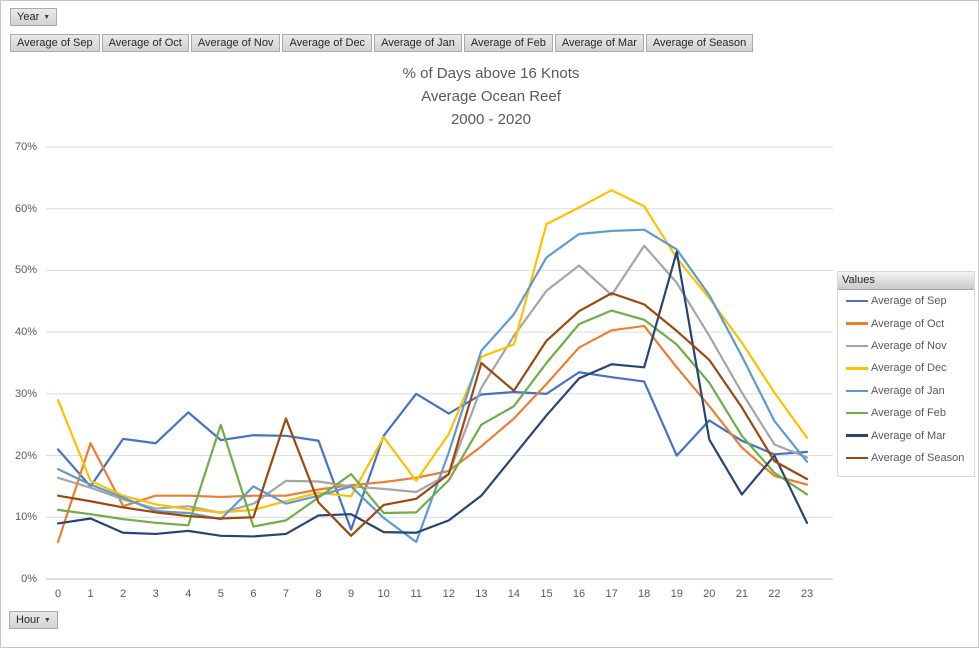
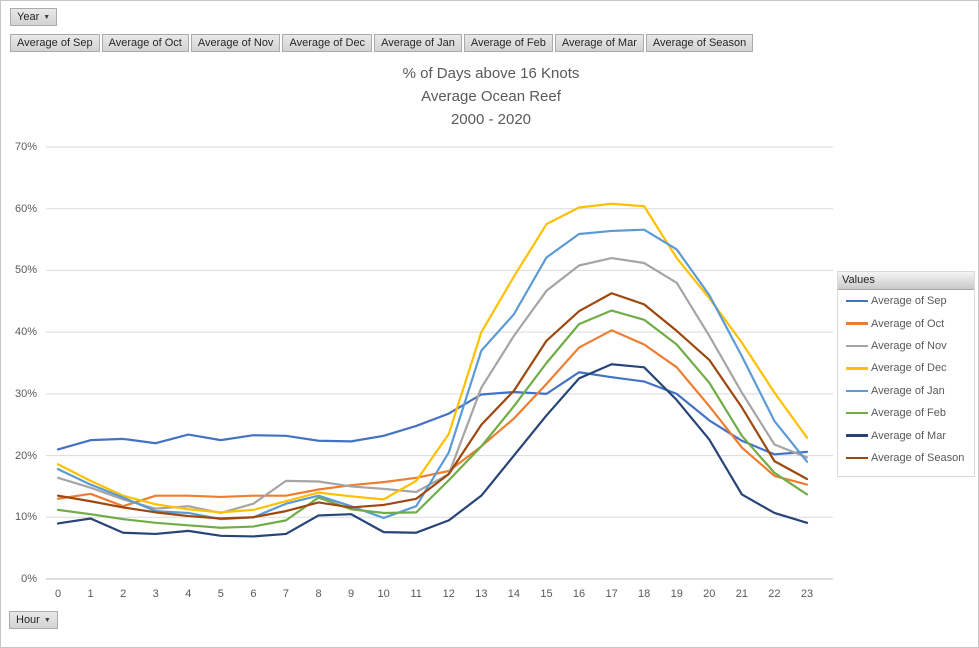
Average of Oct/0: 6% -> 13%
Average of Dec/0: 29% -> 19%
Average of Sep/1: 15% -> 22%
Average of Oct/1: 22% -> 14%
Average of Sep/4: 27% -> 23%
Average of Feb/5: 25% -> 8%
Average of Jan/6: 15% -> 10%
Average of Season/7: 26% -> 11%
Average of Sep/9: 8% -> 22%
Average of Jan/9: 15% -> 12%
Average of Feb/9: 17% -> 11%
Average of Season/9: 7% -> 12%
Average of Dec/10: 23% -> 13%
Average of Sep/11: 30% -> 25%
Average of Jan/11: 6% -> 12%
Average of Dec/13: 36% -> 40%
Average of Feb/13: 25% -> 22%
Average of Season/13: 35% -> 25%
Average of Dec/14: 38% -> 49%
Average of Nov/17: 46% -> 52%
Average of Dec/17: 63% -> 61%
Average of Oct/18: 41% -> 38%
Average of Nov/18: 54% -> 51%
Average of Sep/19: 20% -> 30%
Average of Mar/19: 53% -> 29%
Average of Mar/22: 20% -> 11%
